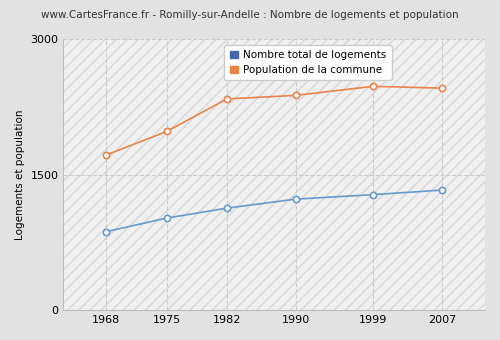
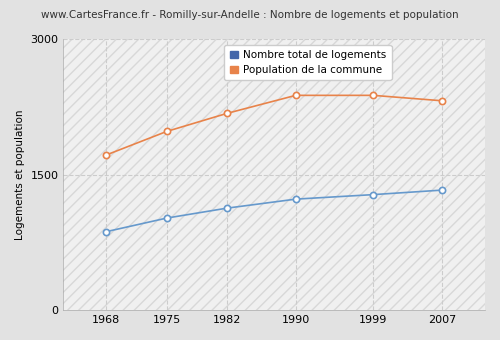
Population de la commune/1982: 2340 -> 2180
Population de la commune/1999: 2480 -> 2380
Population de la commune/2007: 2460 -> 2320
